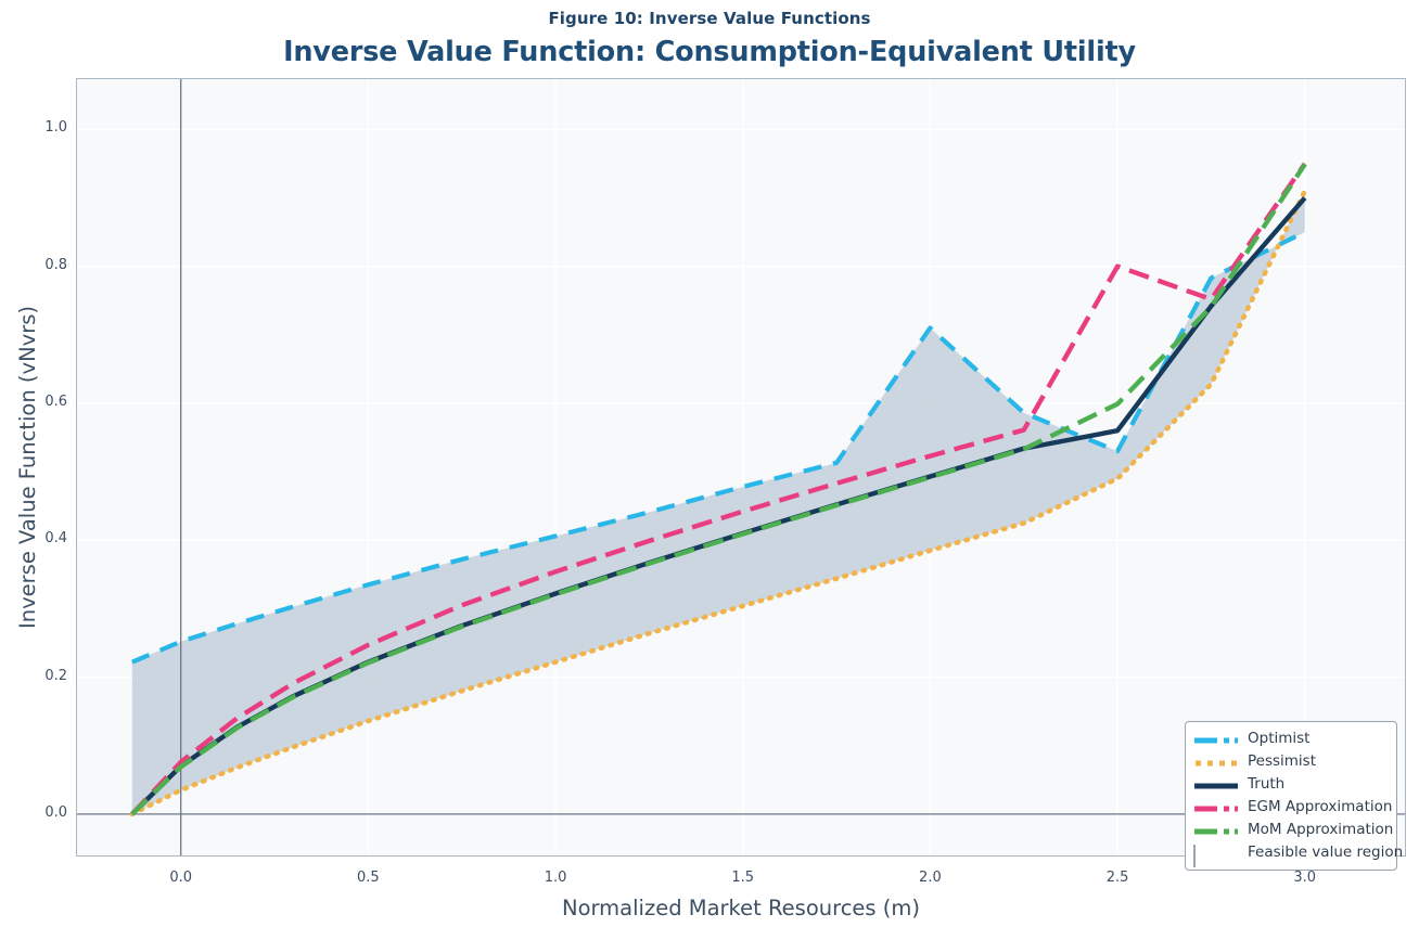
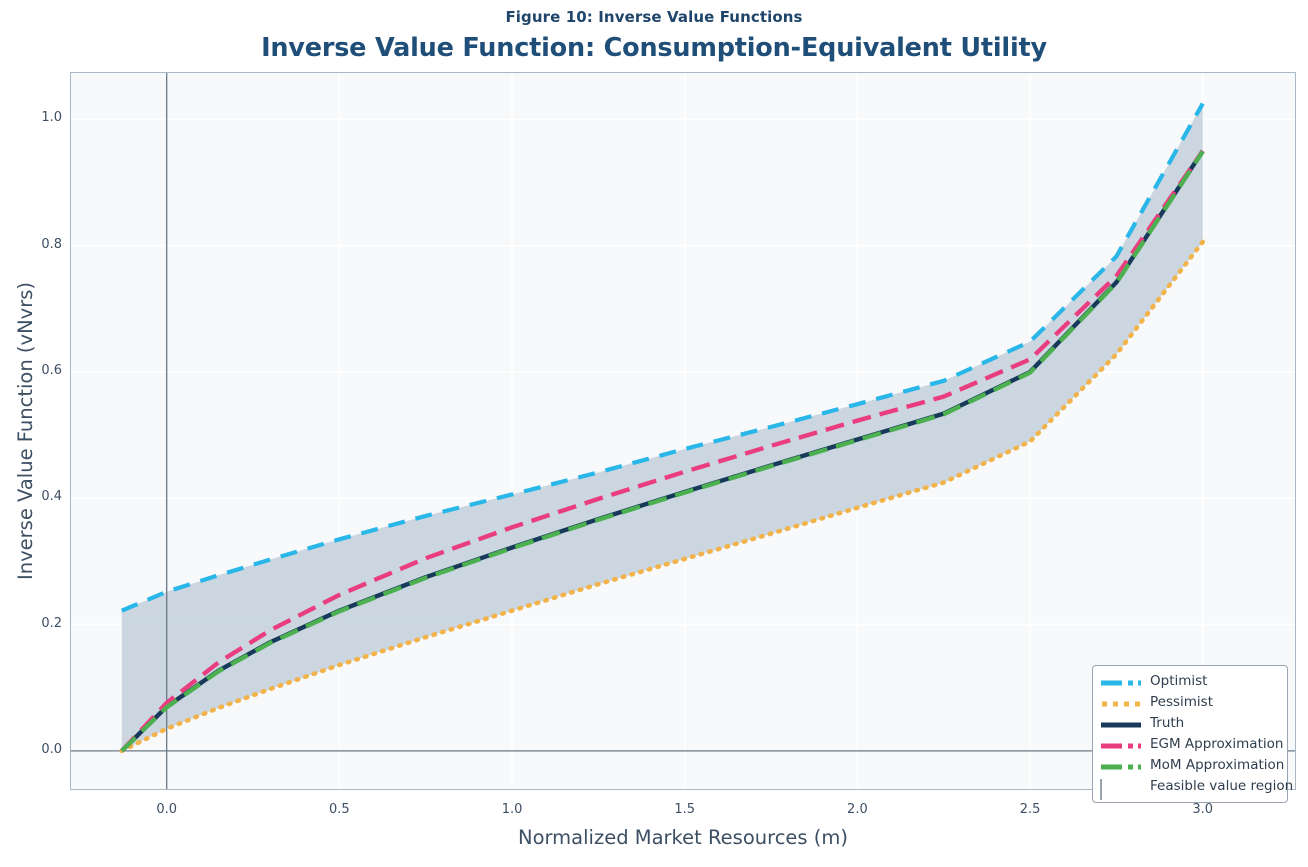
Optimist/2.0: 0.71 -> 0.55
Optimist/2.5: 0.53 -> 0.65
Truth/2.5: 0.56 -> 0.60
EGM Approximation/2.5: 0.80 -> 0.62
Optimist/3.0: 0.85 -> 1.02
Pessimist/3.0: 0.91 -> 0.81
Truth/3.0: 0.90 -> 0.95
